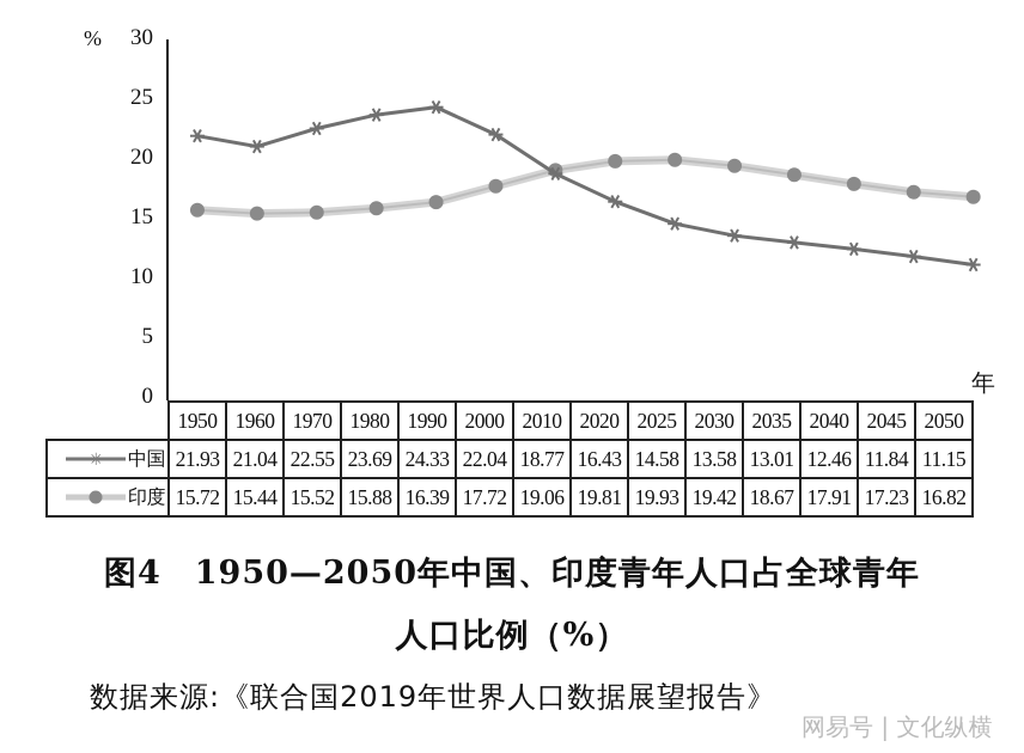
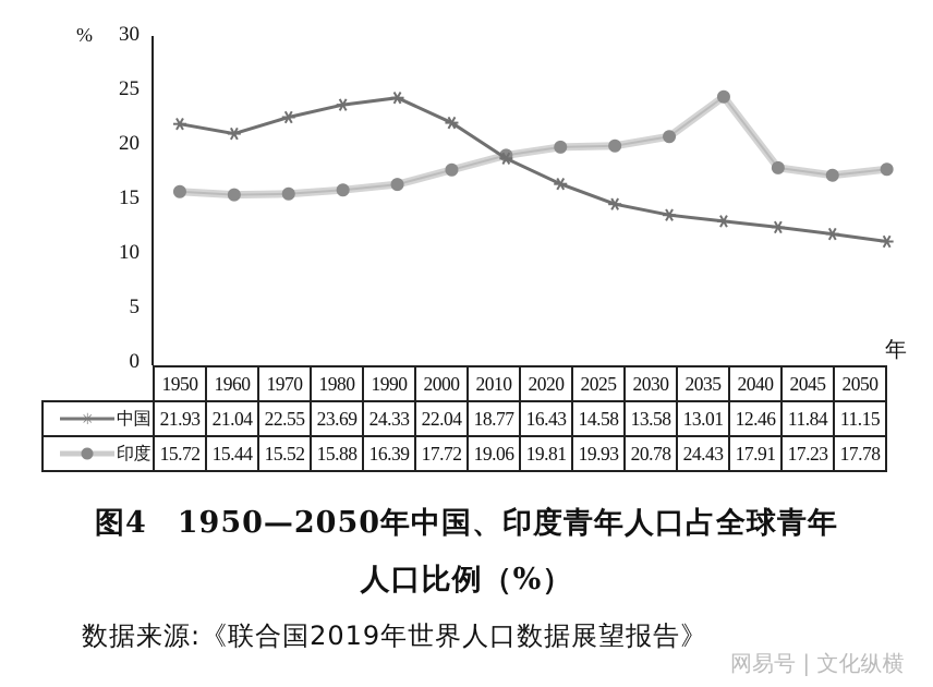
印度/2030: 19.42 -> 20.78
印度/2035: 18.67 -> 24.43
印度/2050: 16.82 -> 17.78
